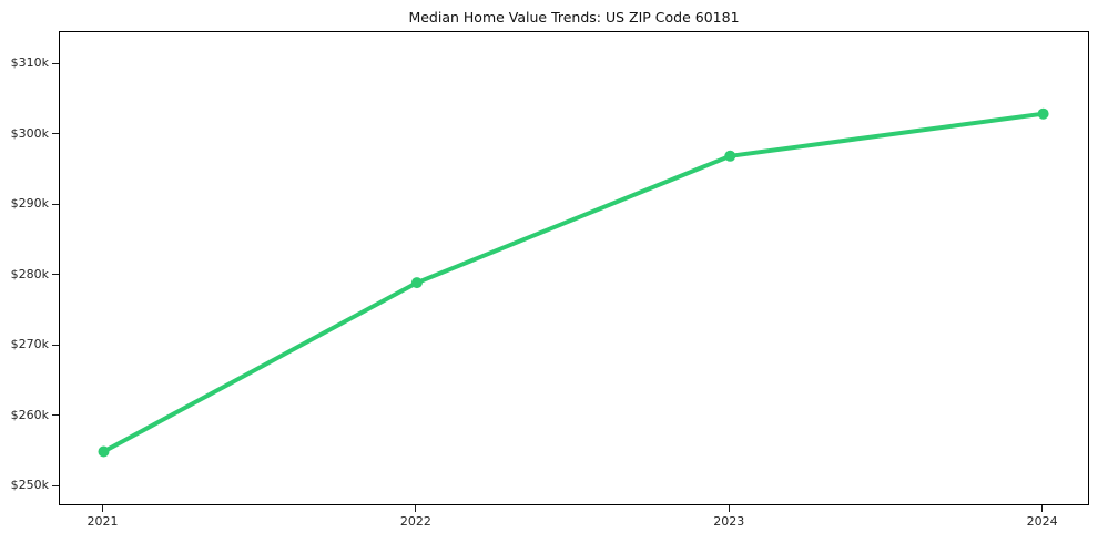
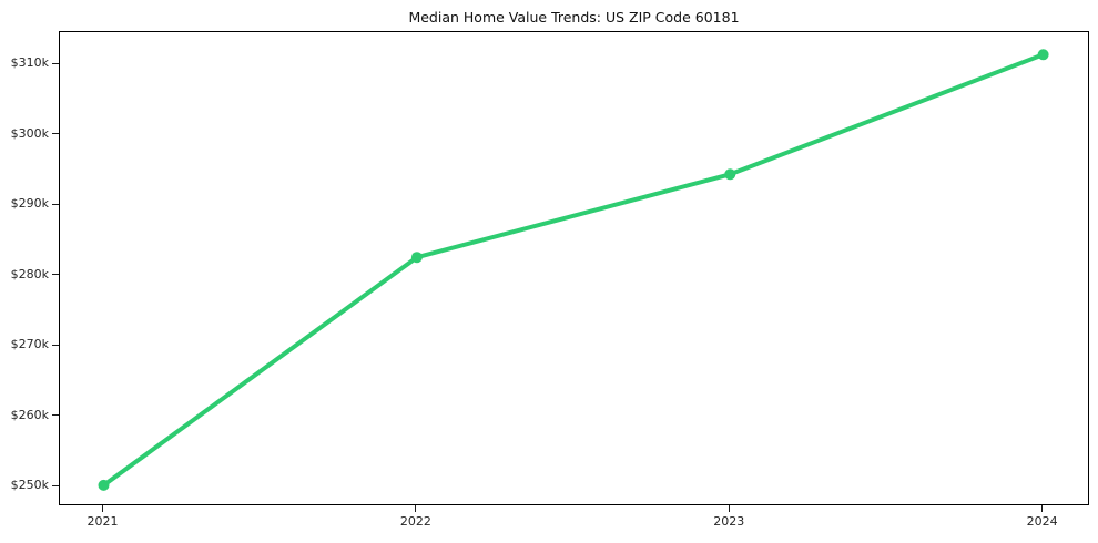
2021: $255k -> $250k
2022: $279k -> $283k
2023: $297k -> $294k
2024: $303k -> $311k
